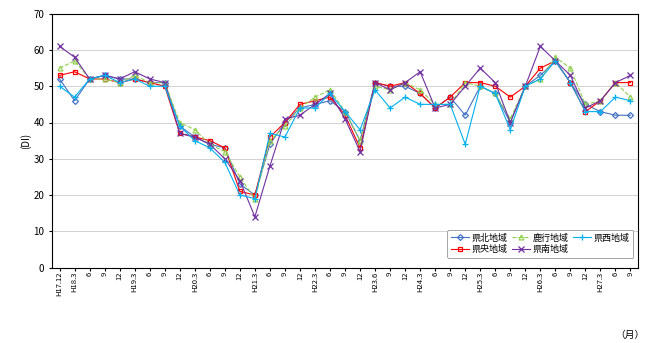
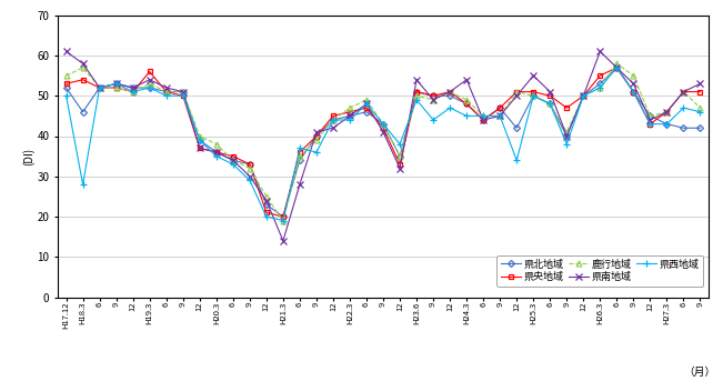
県西地域/H18.3: 47 -> 28
県央地域/H19.3: 52 -> 56
県南地域/H23.6: 51 -> 54
